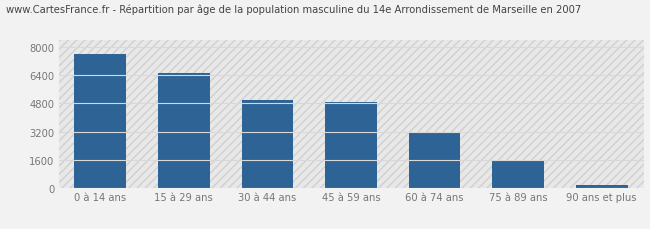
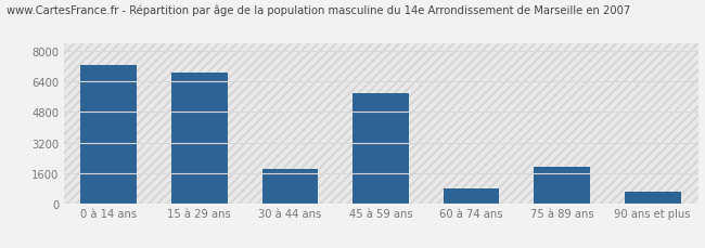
0 à 14 ans: 7600 -> 7300
15 à 29 ans: 6600 -> 6900
30 à 44 ans: 5000 -> 1800
45 à 59 ans: 4900 -> 5800
60 à 74 ans: 3200 -> 800
75 à 89 ans: 1600 -> 1900
90 ans et plus: 100 -> 600
